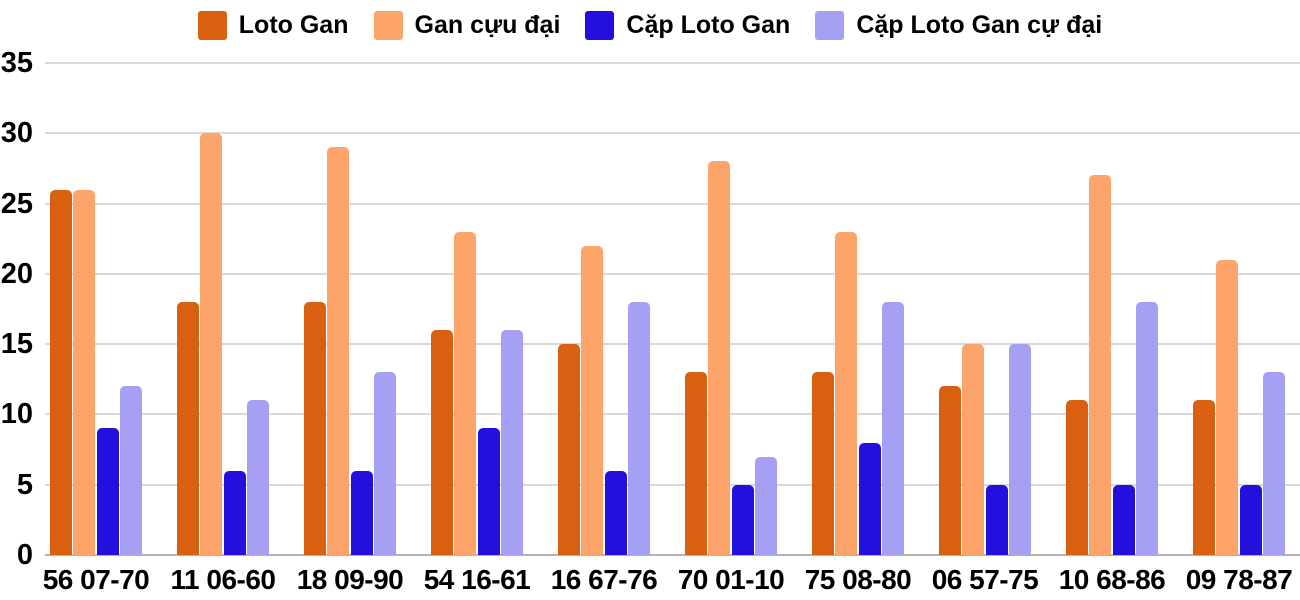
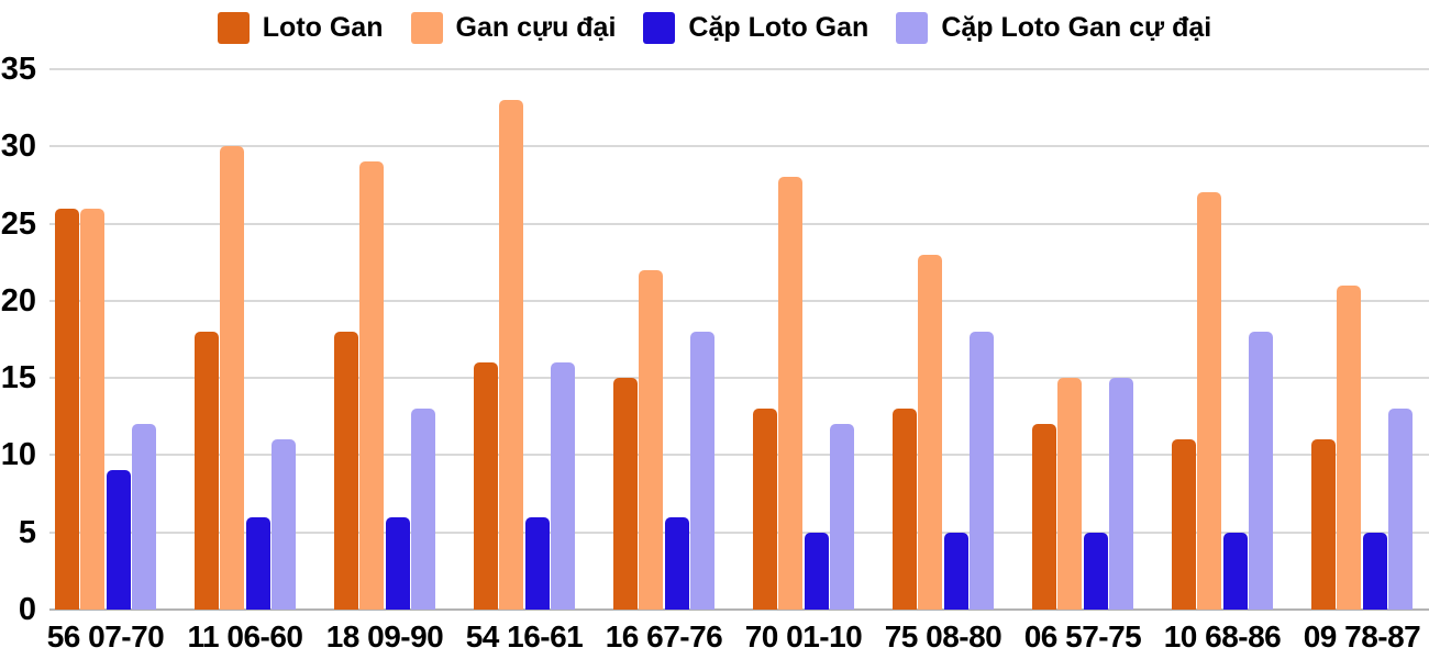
Gan cựu đại/54 16-61: 23 -> 33
Cặp Loto Gan/54 16-61: 9 -> 6
Cặp Loto Gan cự đại/70 01-10: 7 -> 12
Cặp Loto Gan/75 08-80: 8 -> 5
